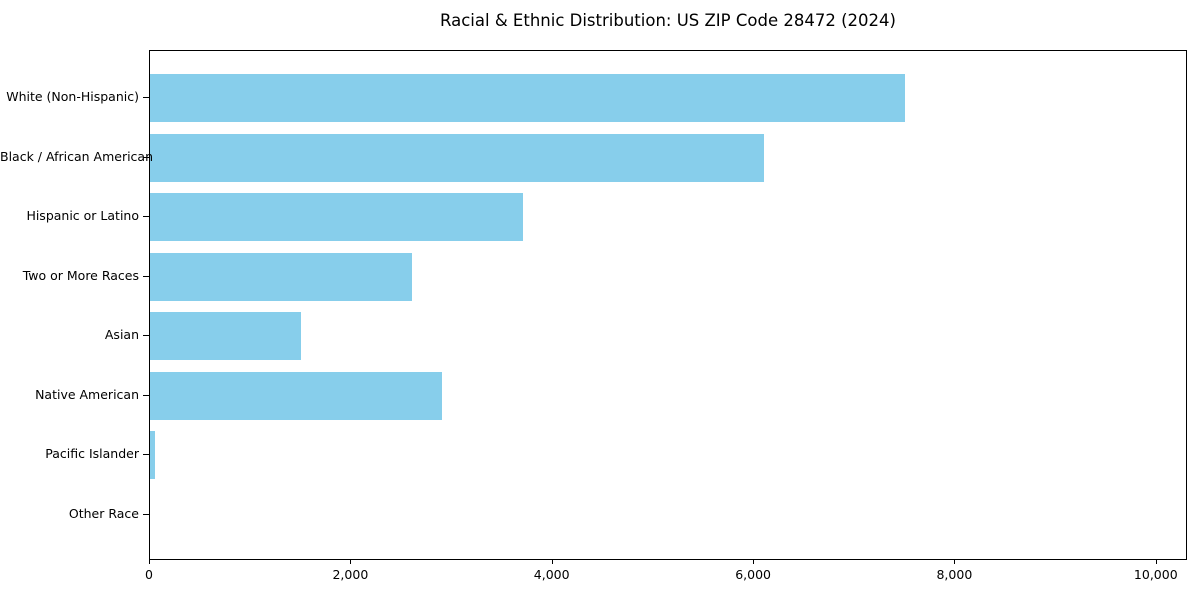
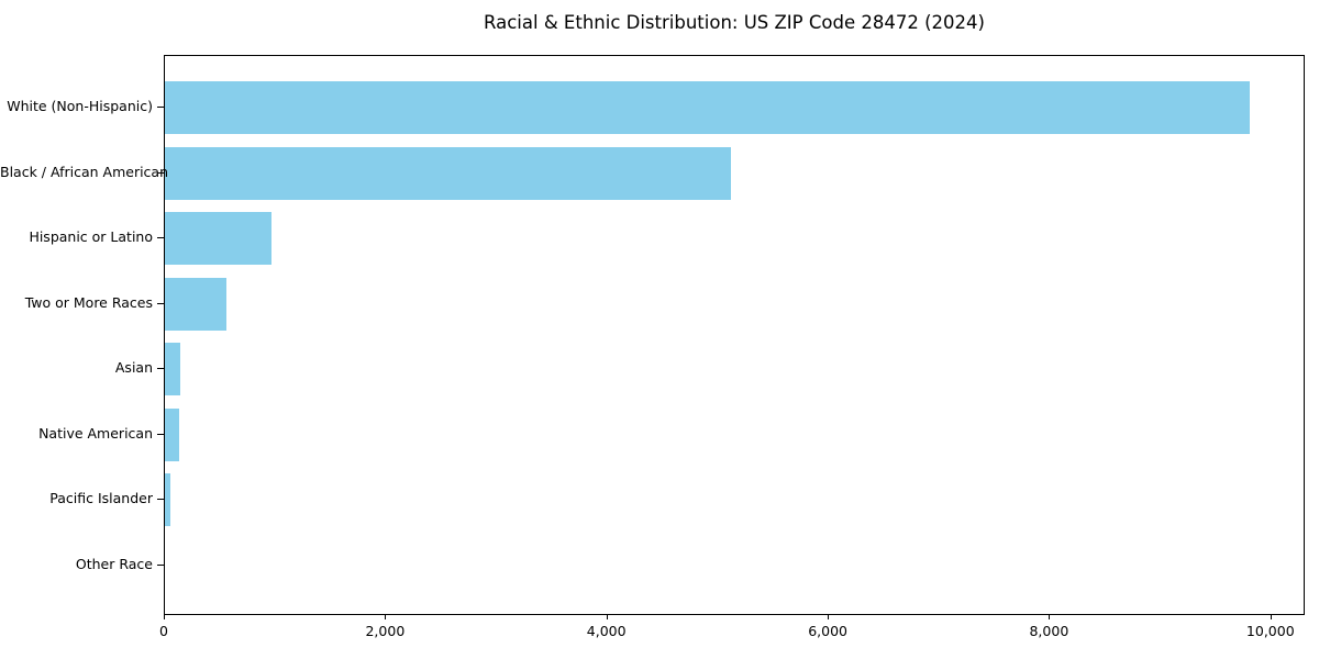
White (Non-Hispanic): 7500 -> 9800
Black / African American: 6100 -> 5100
Hispanic or Latino: 3700 -> 1000
Two or More Races: 2600 -> 600
Asian: 1500 -> 100
Native American: 2900 -> 100
